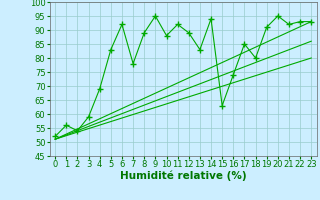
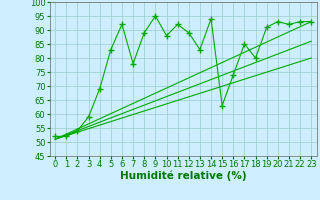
1: 56 -> 52
20: 95 -> 93
